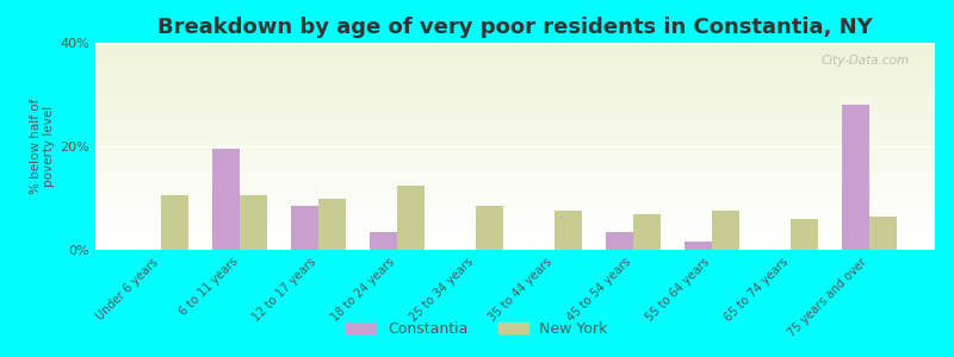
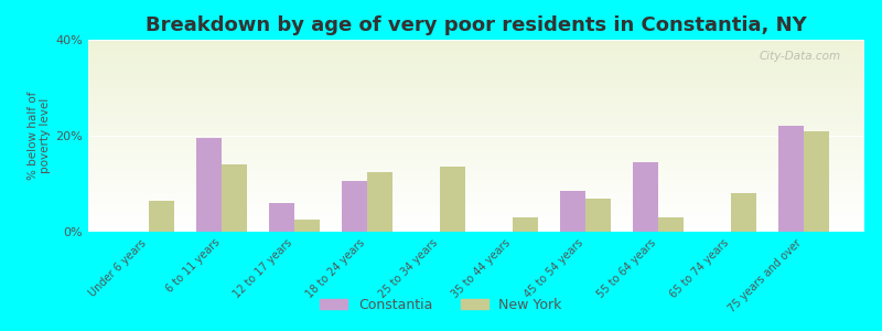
New York/Under 6 years: 10.5% -> 6.5%
New York/6 to 11 years: 10.5% -> 14.0%
Constantia/12 to 17 years: 8.5% -> 6.0%
New York/12 to 17 years: 10.0% -> 2.5%
Constantia/18 to 24 years: 3.5% -> 10.5%
New York/25 to 34 years: 8.5% -> 13.5%
New York/35 to 44 years: 7.5% -> 3.0%
Constantia/45 to 54 years: 3.5% -> 8.5%
Constantia/55 to 64 years: 1.5% -> 14.5%
New York/55 to 64 years: 7.5% -> 3.0%
New York/65 to 74 years: 6.0% -> 8.0%
Constantia/75 years and over: 28.0% -> 22.0%
New York/75 years and over: 6.5% -> 21.0%
